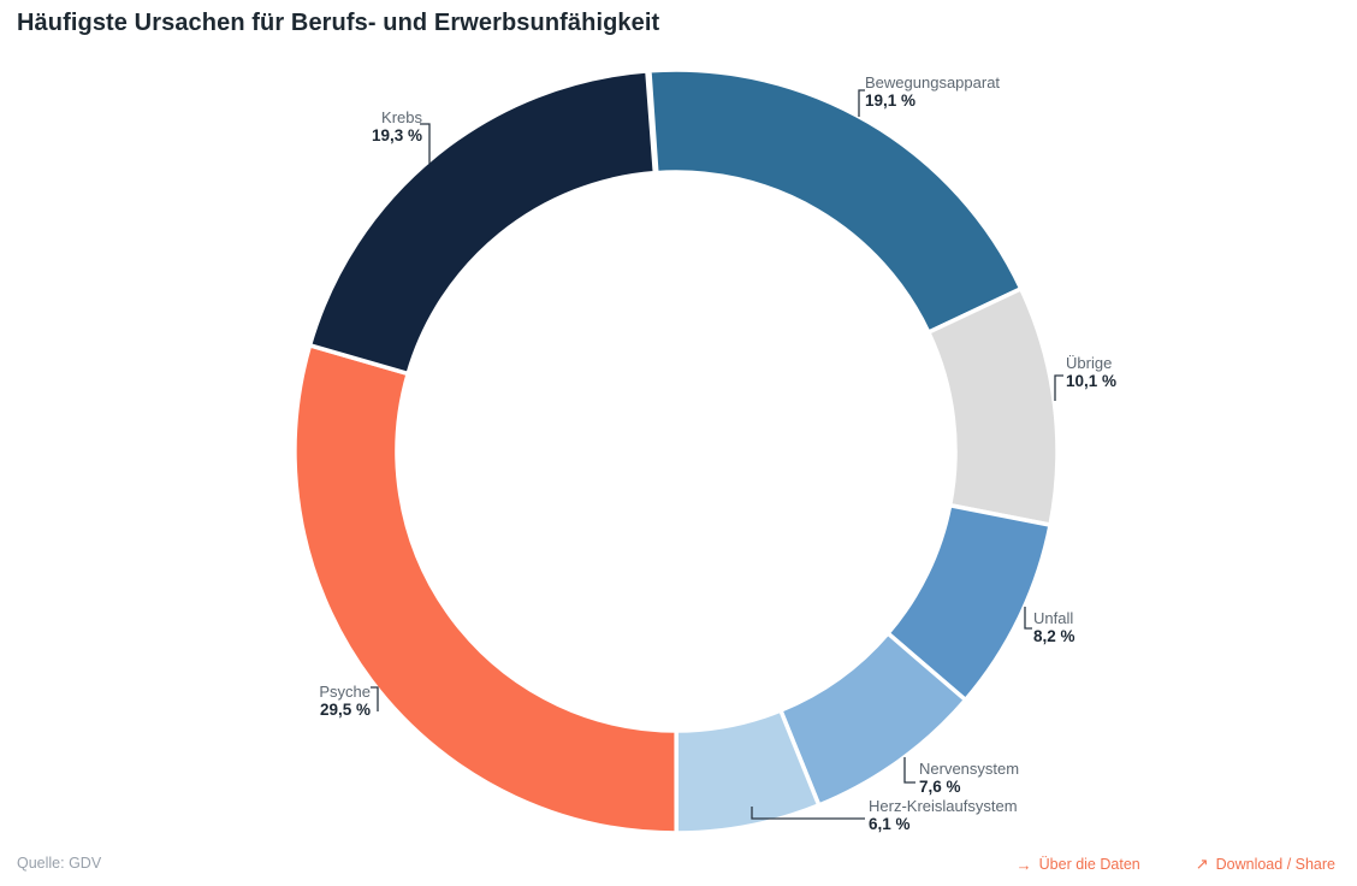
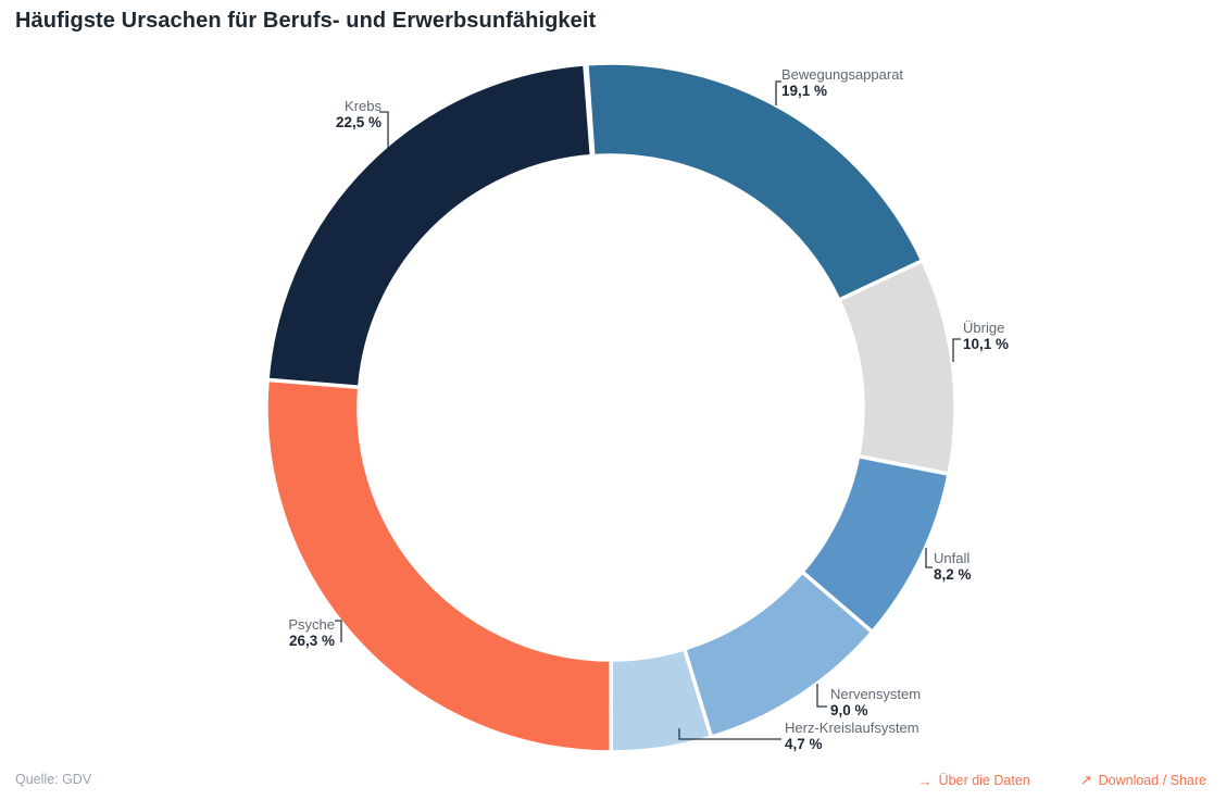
Nervensystem: 7,6 -> 9,0
Herz-Kreislaufsystem: 6,1 -> 4,7
Psyche: 29,5 -> 26,3
Krebs: 19,3 -> 22,5
